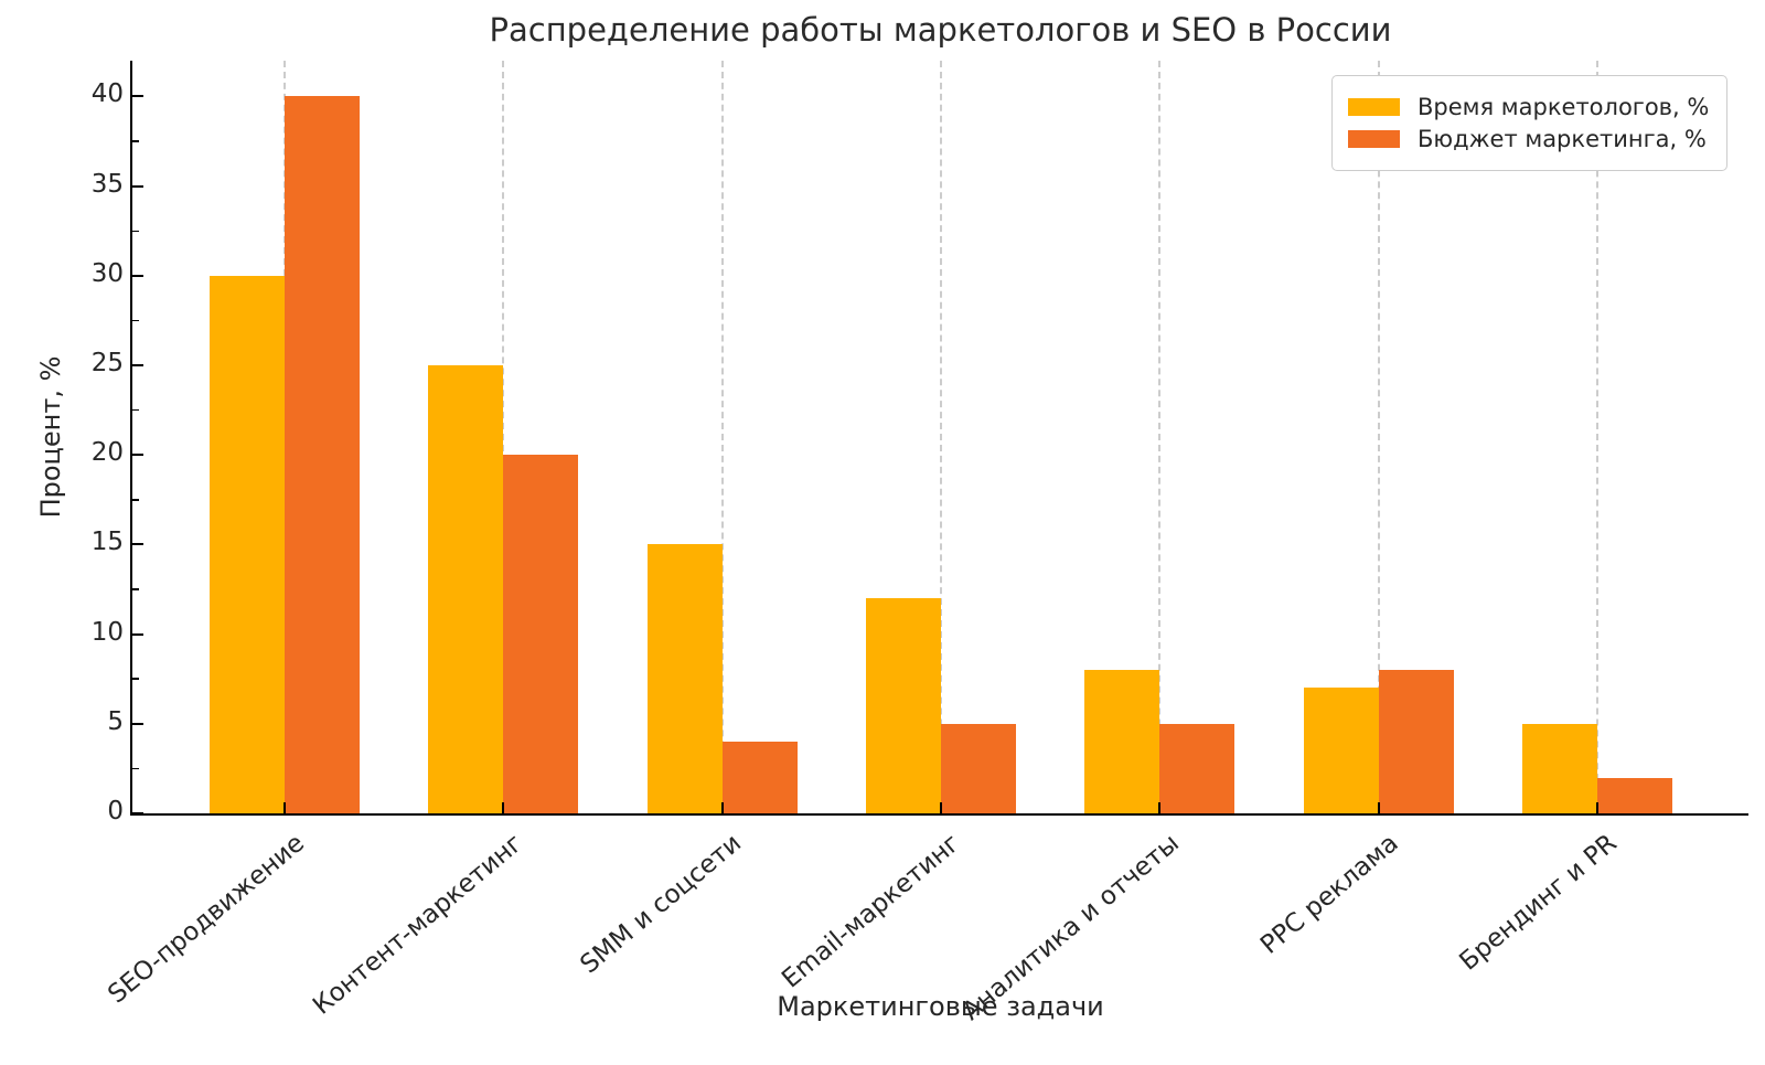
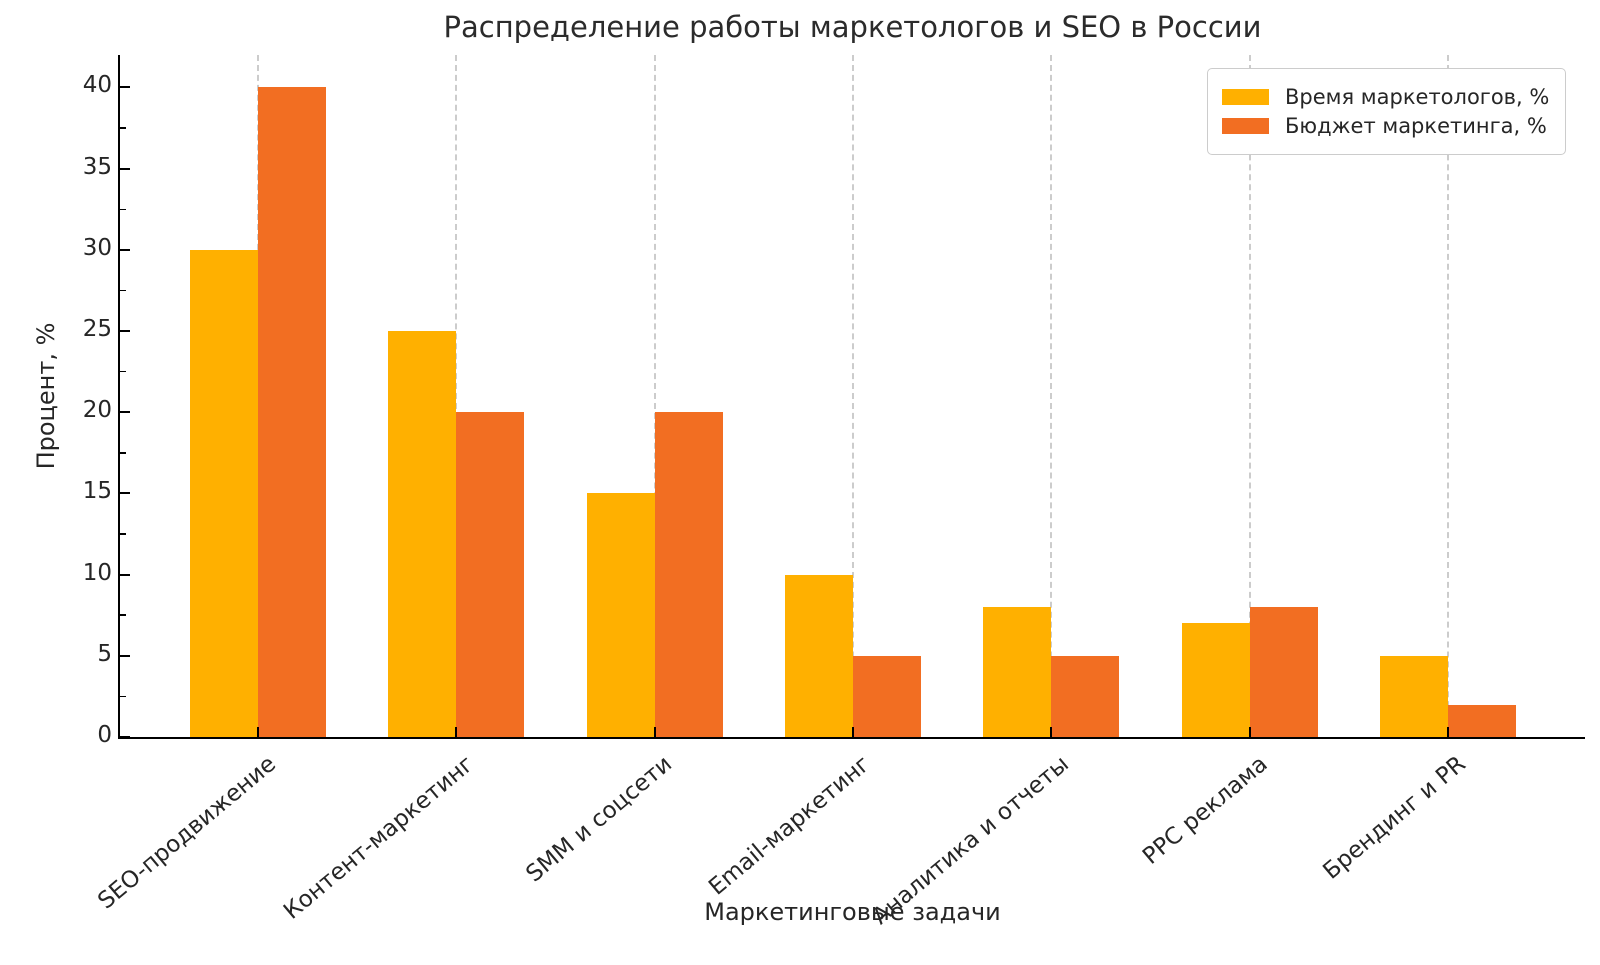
Бюджет маркетинга, %/SMM и соцсети: 4 -> 20
Время маркетологов, %/Email-маркетинг: 12 -> 10
